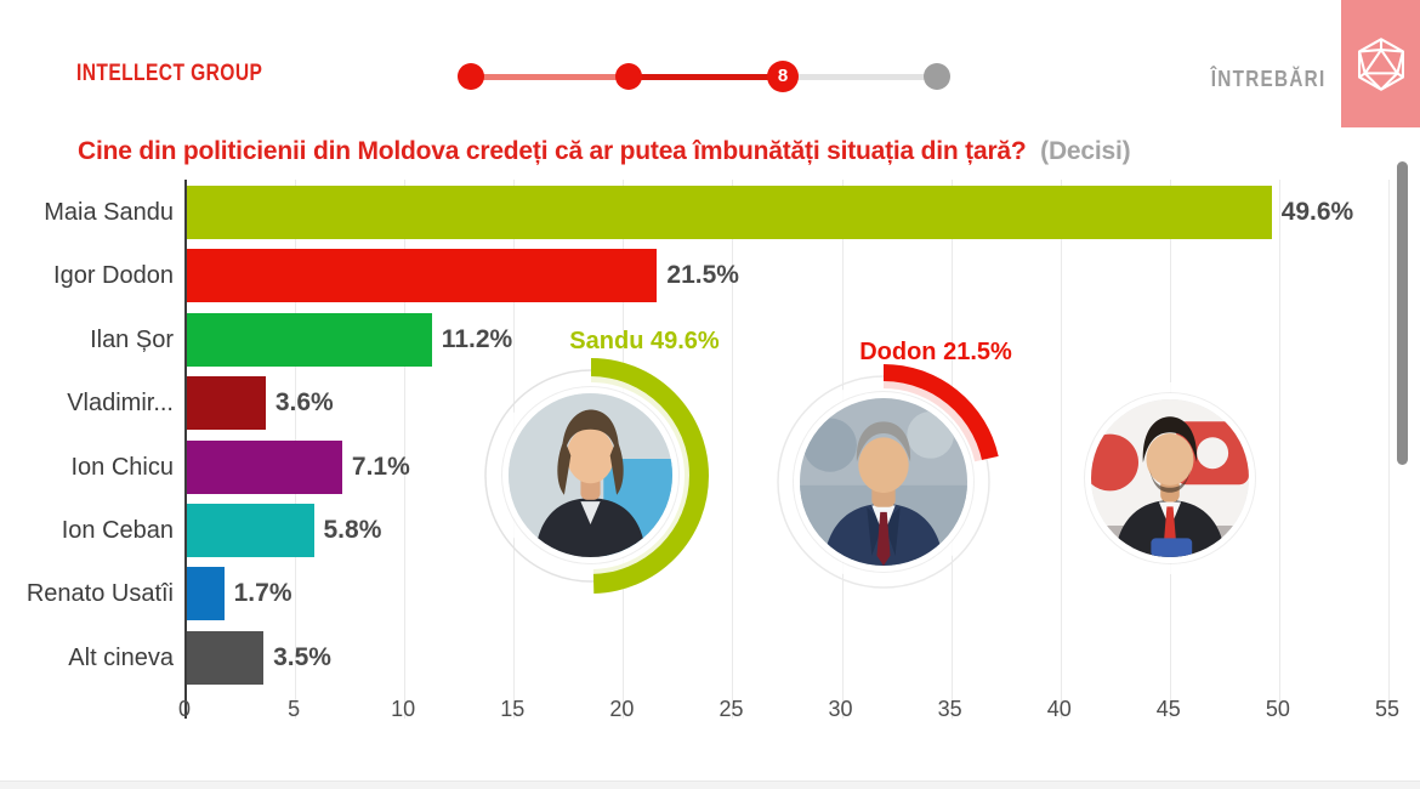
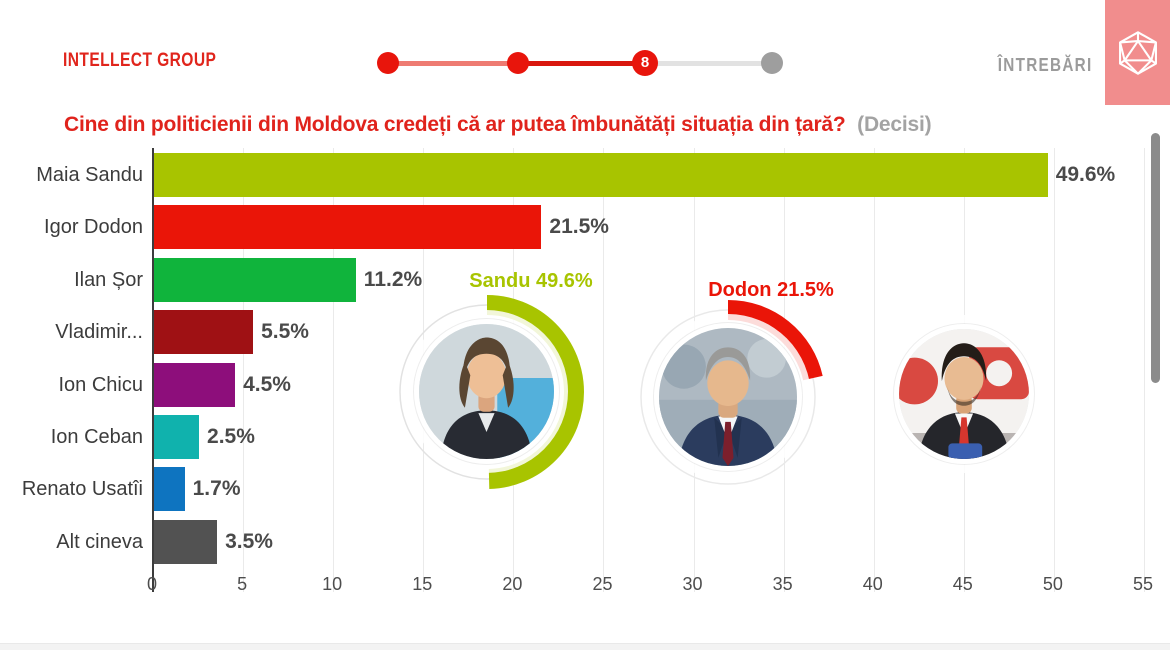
Vladimir...: 3.6% -> 5.5%
Ion Chicu: 7.1% -> 4.5%
Ion Ceban: 5.8% -> 2.5%
